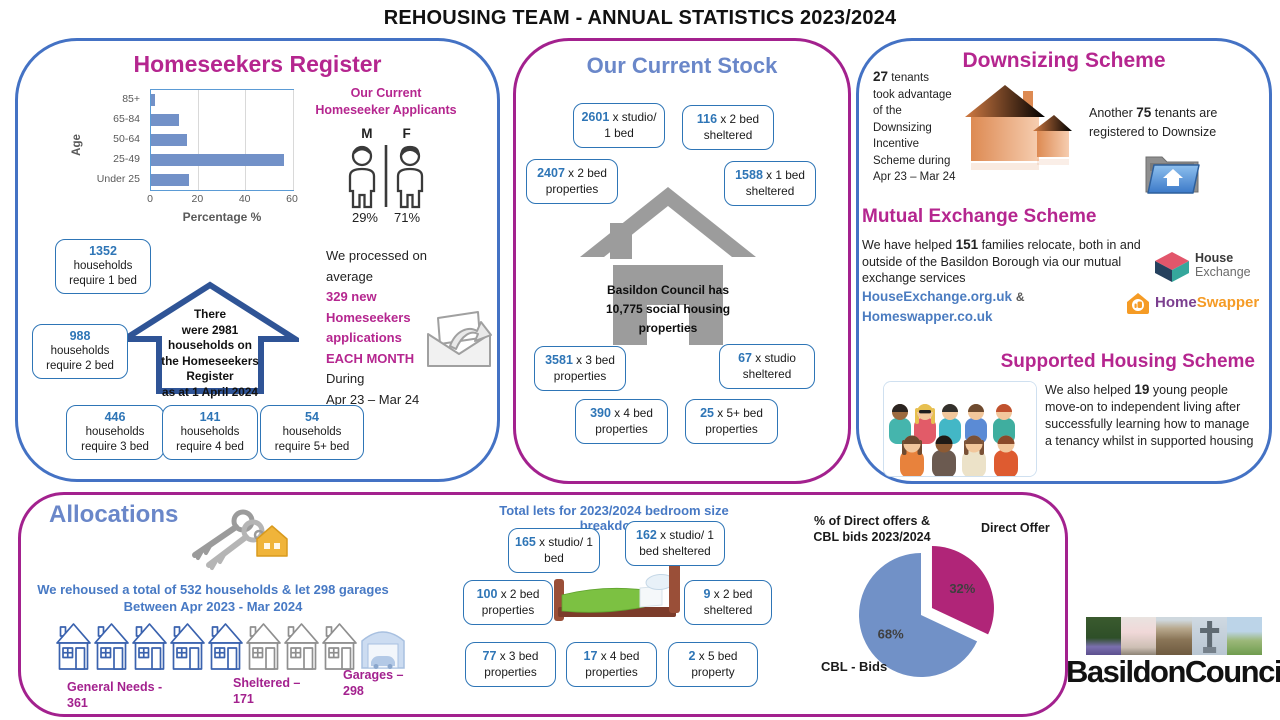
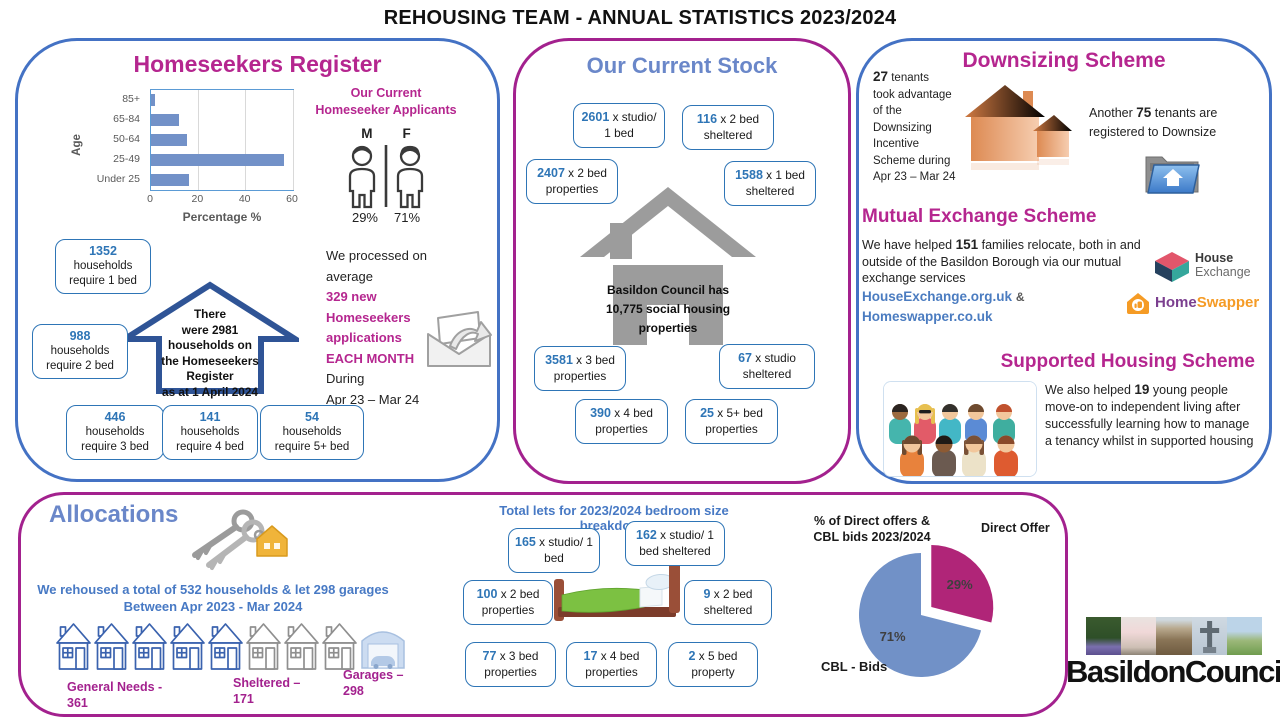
% of Direct offers & CBL bids 2023/2024/Direct Offer: 32% -> 29%
% of Direct offers & CBL bids 2023/2024/CBL - Bids: 68% -> 71%
